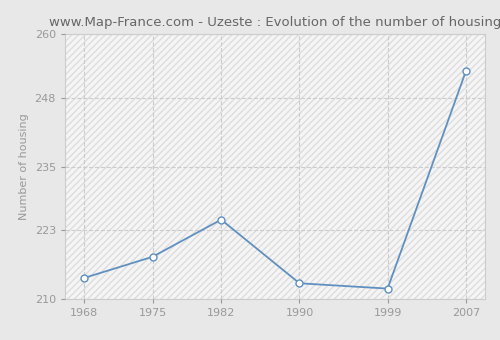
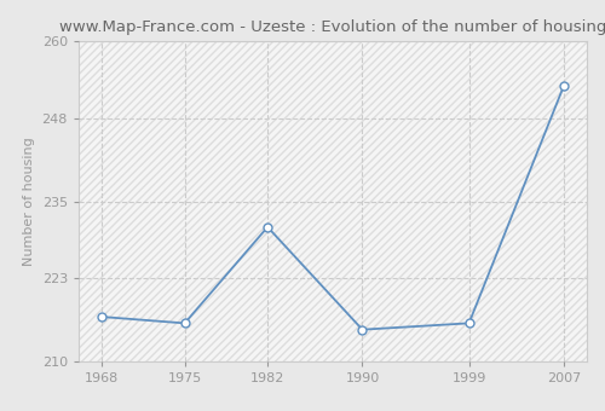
1968: 214 -> 217
1975: 218 -> 216
1982: 225 -> 231
1990: 213 -> 215
1999: 212 -> 216
